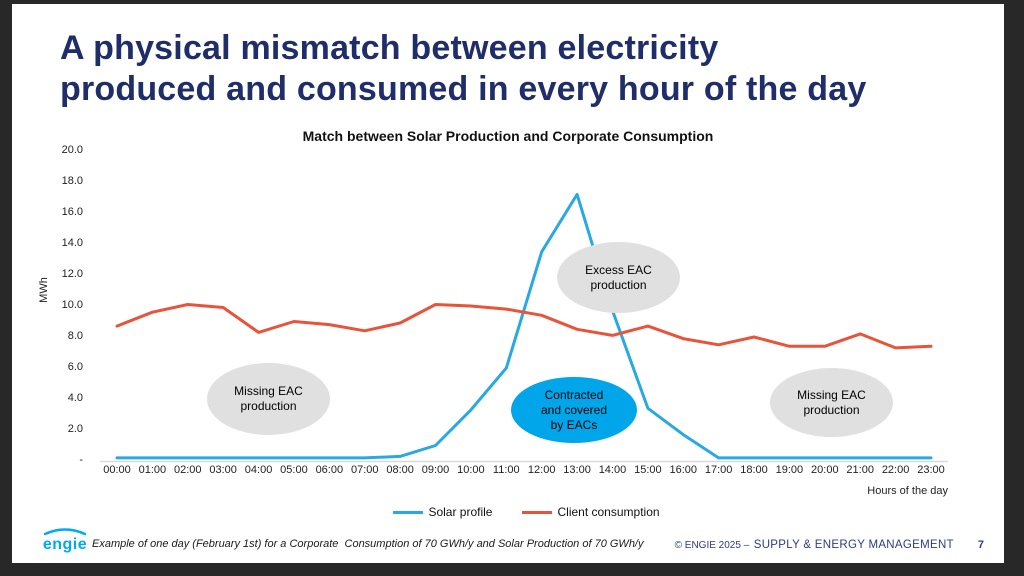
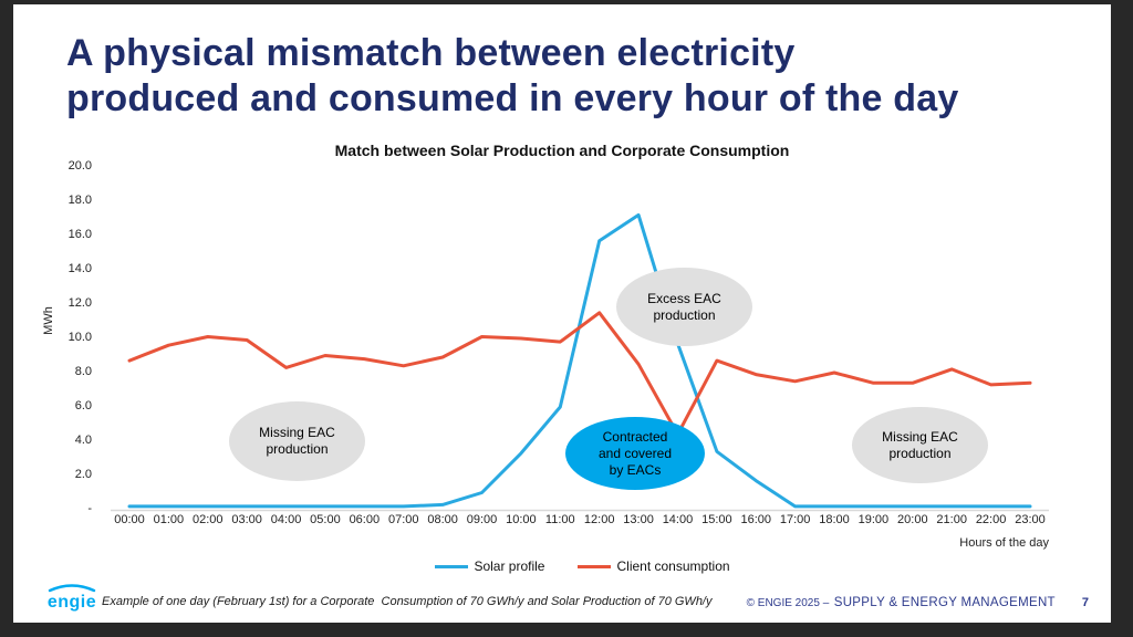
Solar profile/12:00: 13.5 -> 15.7
Client consumption/12:00: 9.4 -> 11.5
Client consumption/14:00: 8.1 -> 4.4
